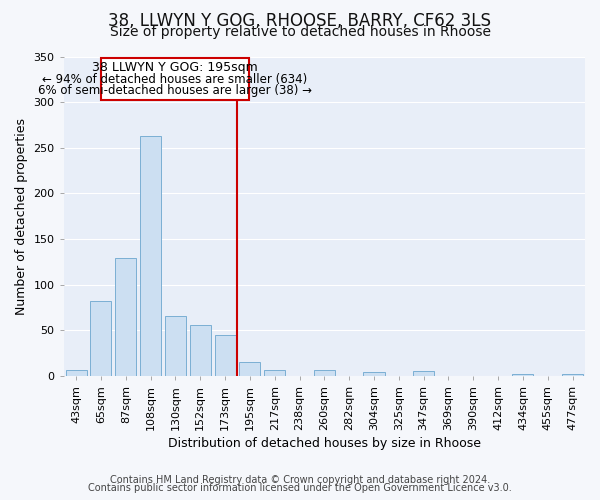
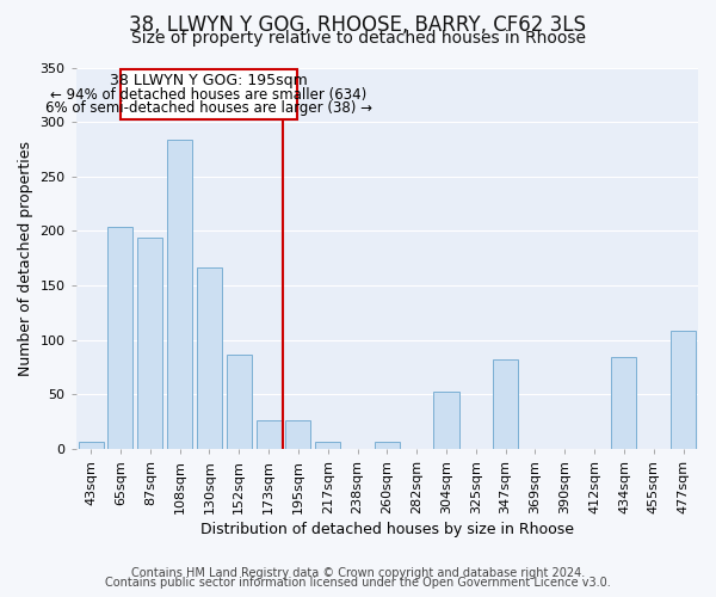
65sqm: 82 -> 204
87sqm: 129 -> 194
108sqm: 263 -> 284
130sqm: 66 -> 166
152sqm: 56 -> 86
173sqm: 45 -> 26
195sqm: 15 -> 26
304sqm: 4 -> 52
347sqm: 5 -> 82
434sqm: 2 -> 84
477sqm: 2 -> 108
